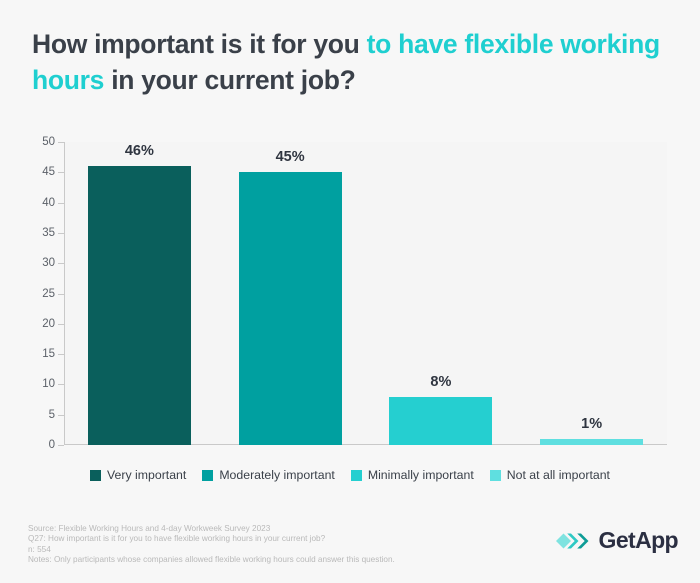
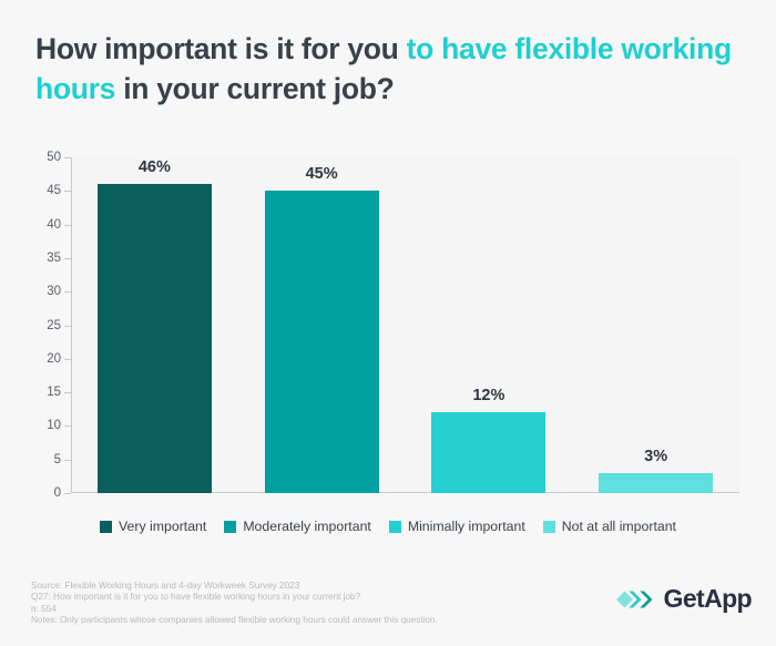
Minimally important: 8% -> 12%
Not at all important: 1% -> 3%
